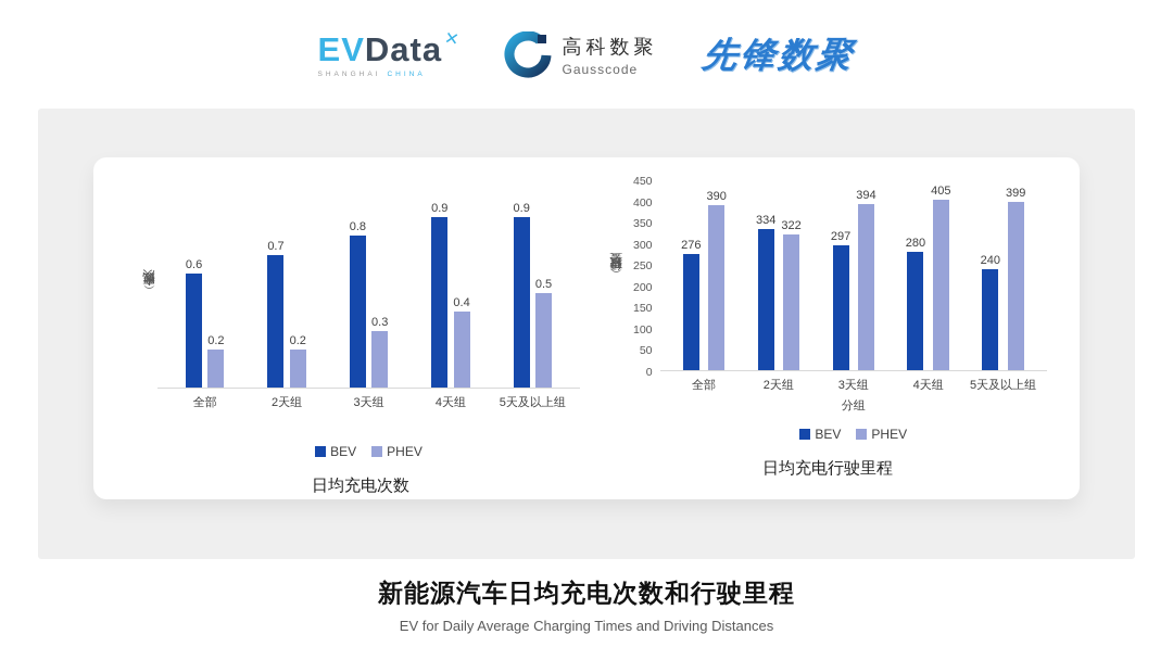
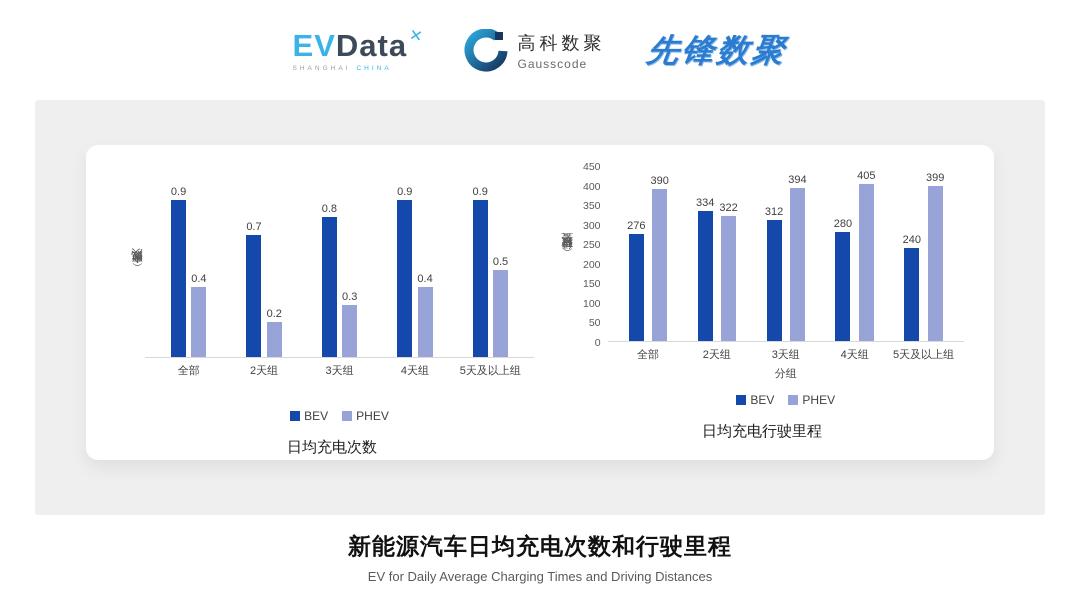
日均充电次数/BEV/全部: 0.6 -> 0.9
日均充电次数/PHEV/全部: 0.2 -> 0.4
日均充电行驶里程/BEV/3天组: 297 -> 312
